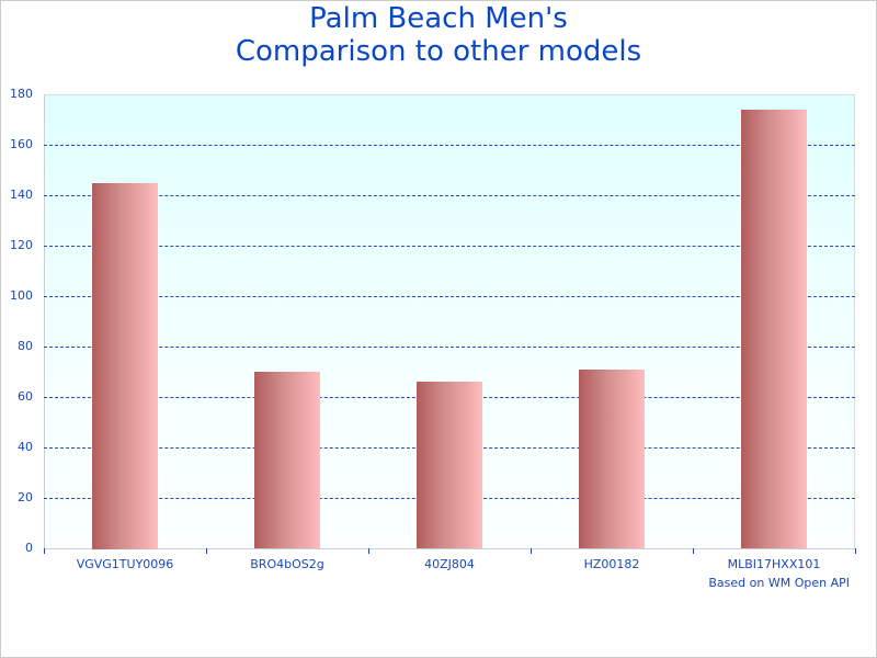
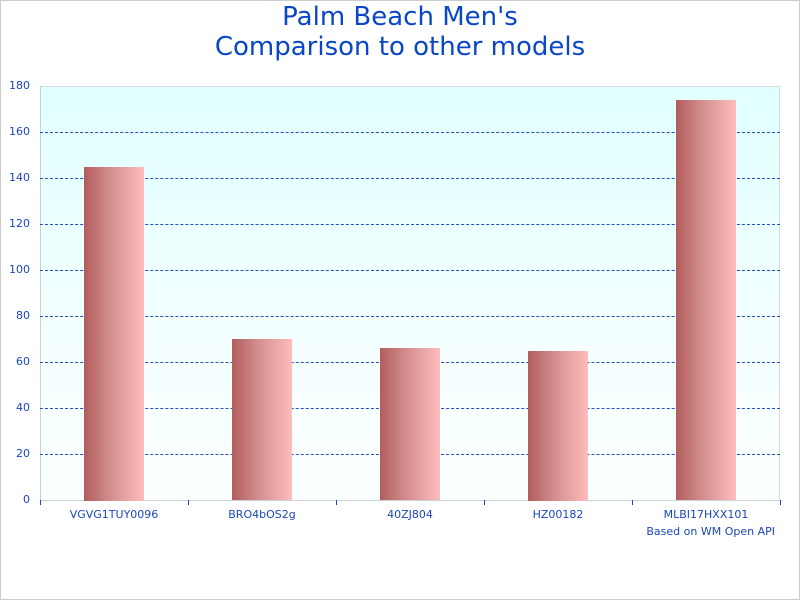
HZ00182: 71 -> 65
